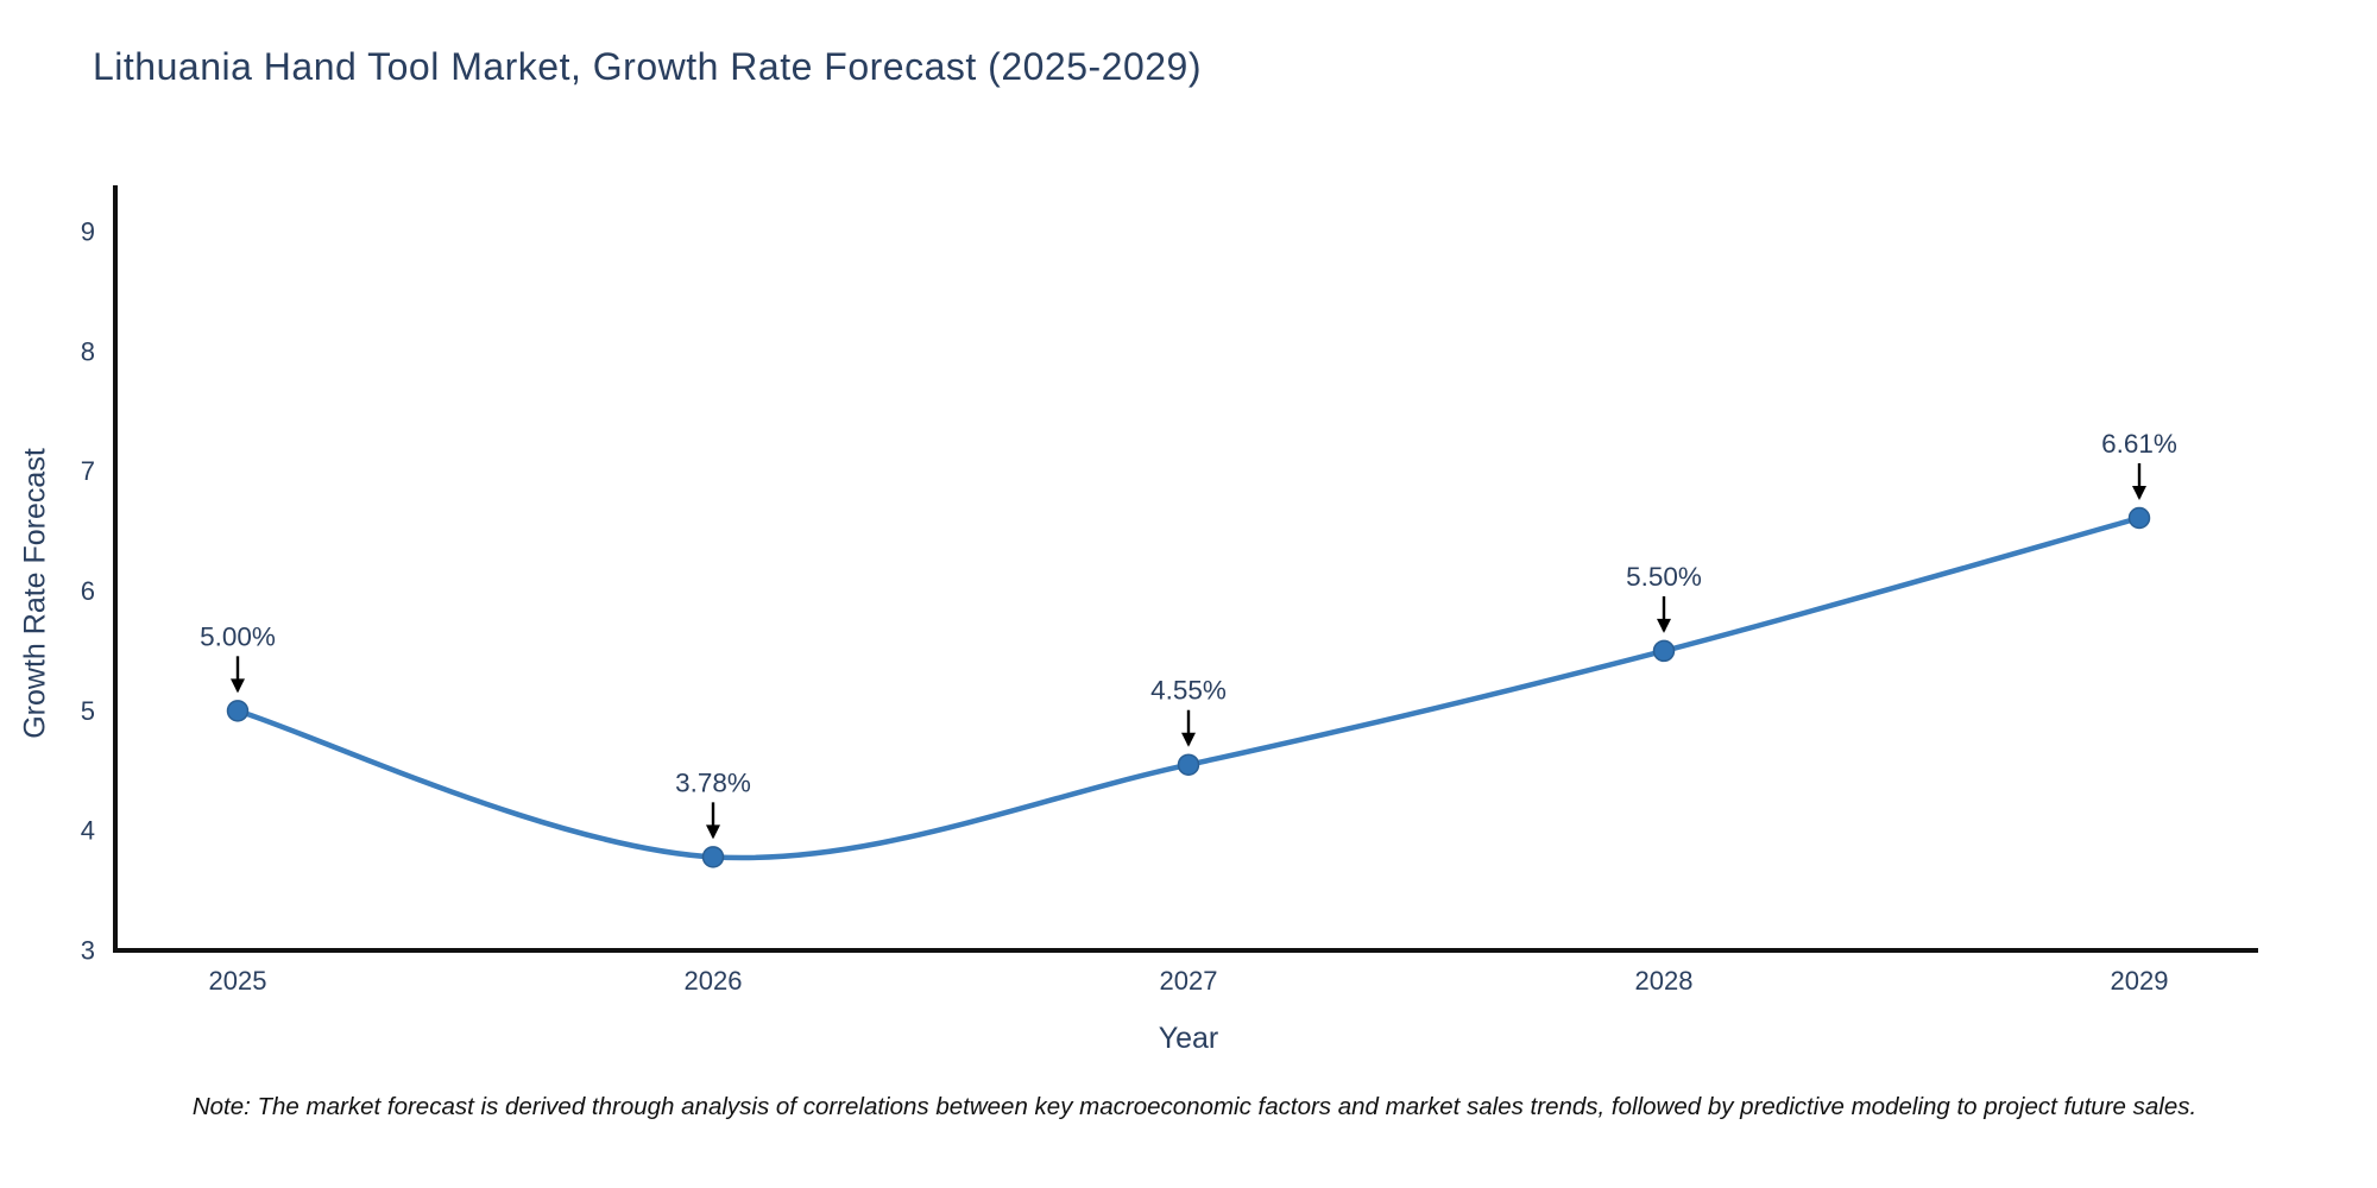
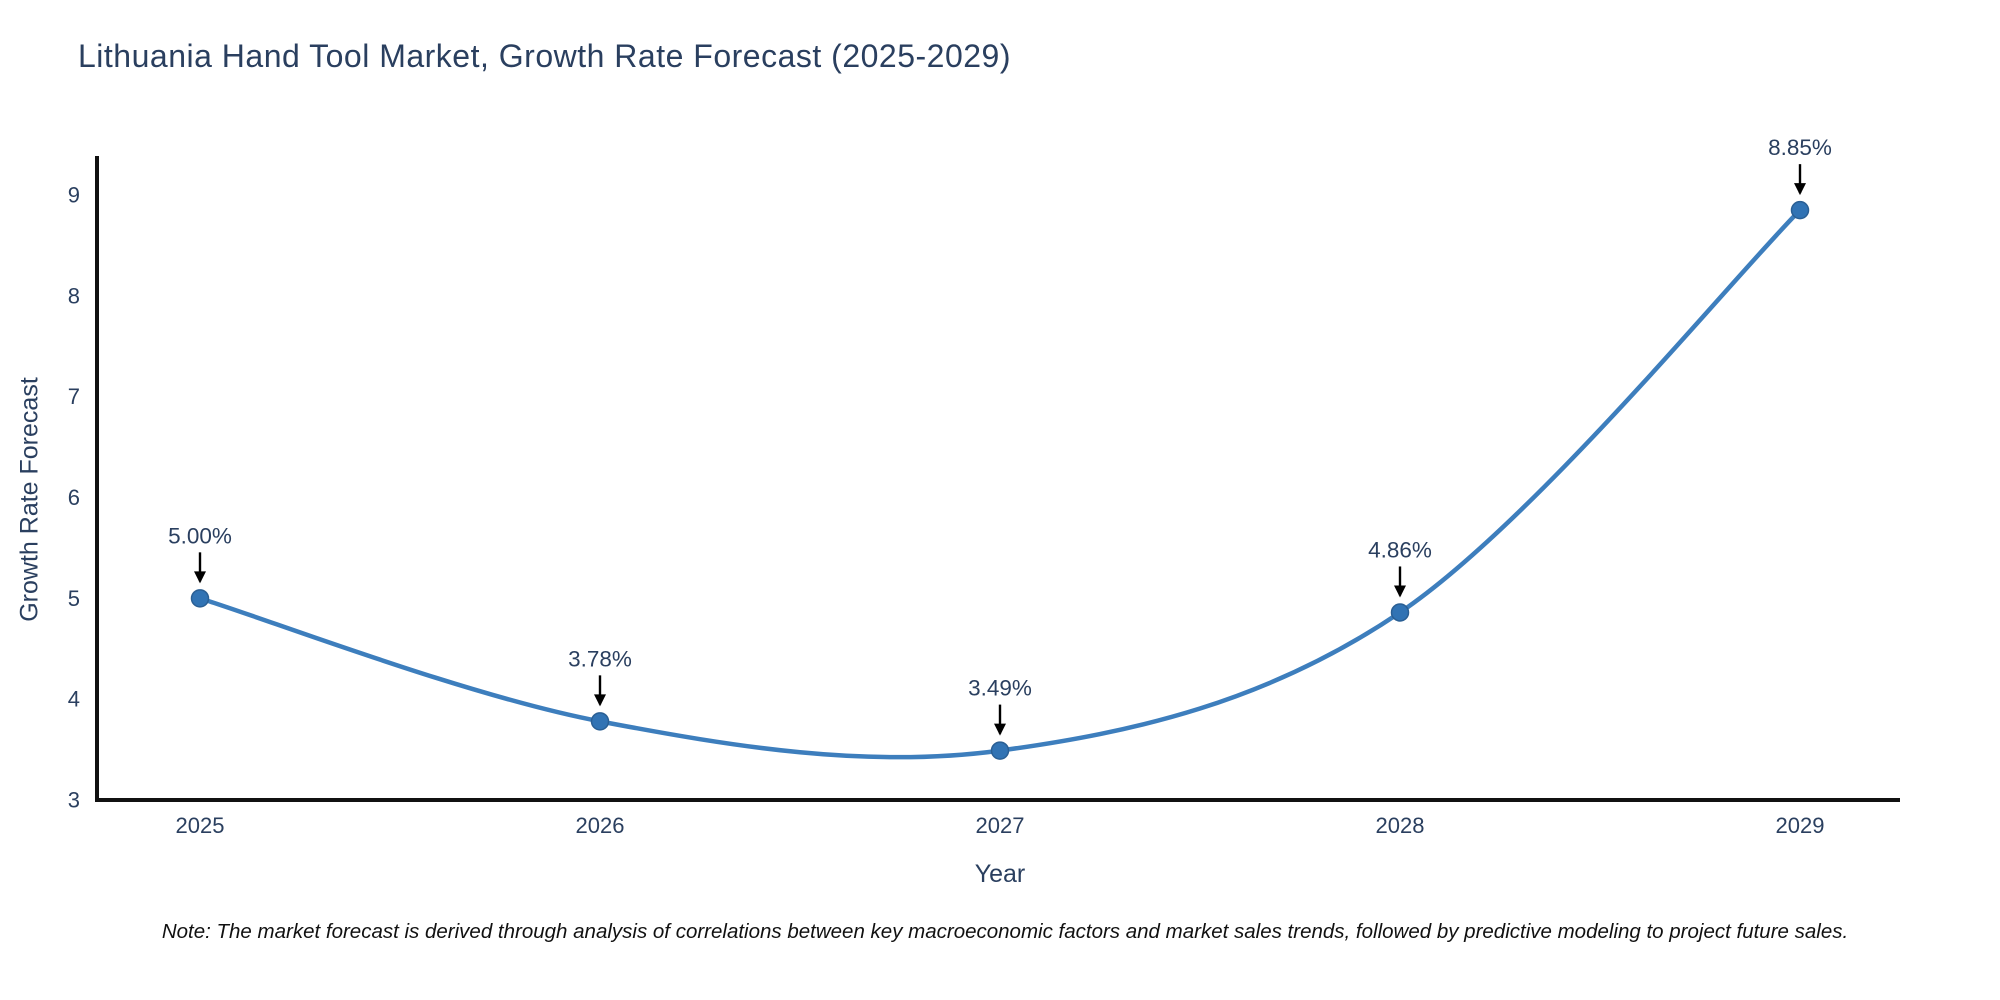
2027: 4.55% -> 3.49%
2028: 5.50% -> 4.86%
2029: 6.61% -> 8.85%
